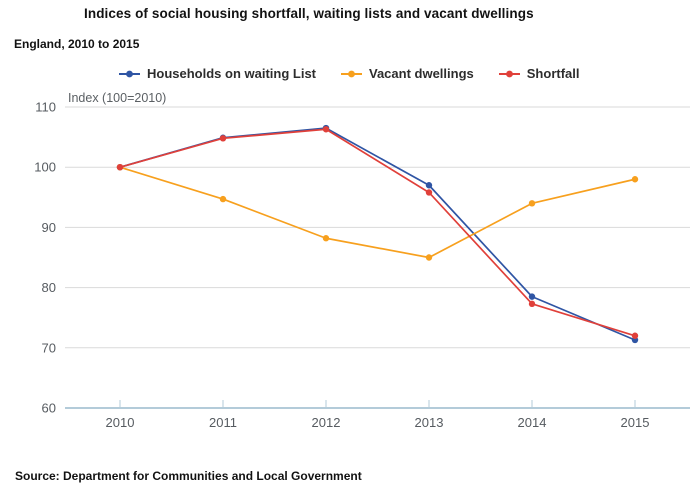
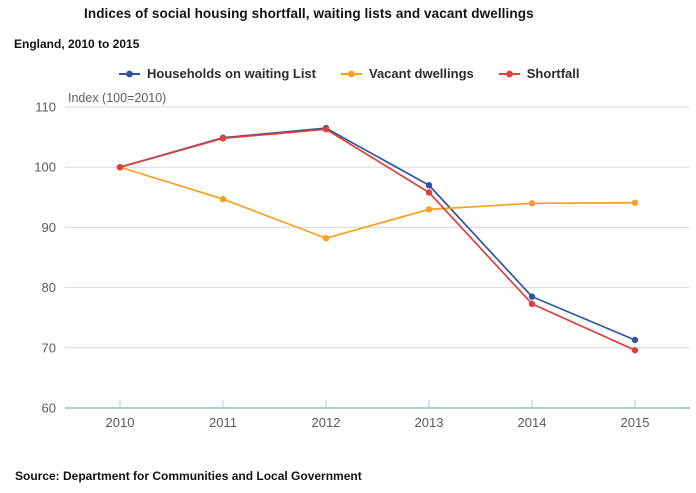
Vacant dwellings/2013: 85 -> 93
Vacant dwellings/2015: 98 -> 94
Shortfall/2015: 72 -> 70
